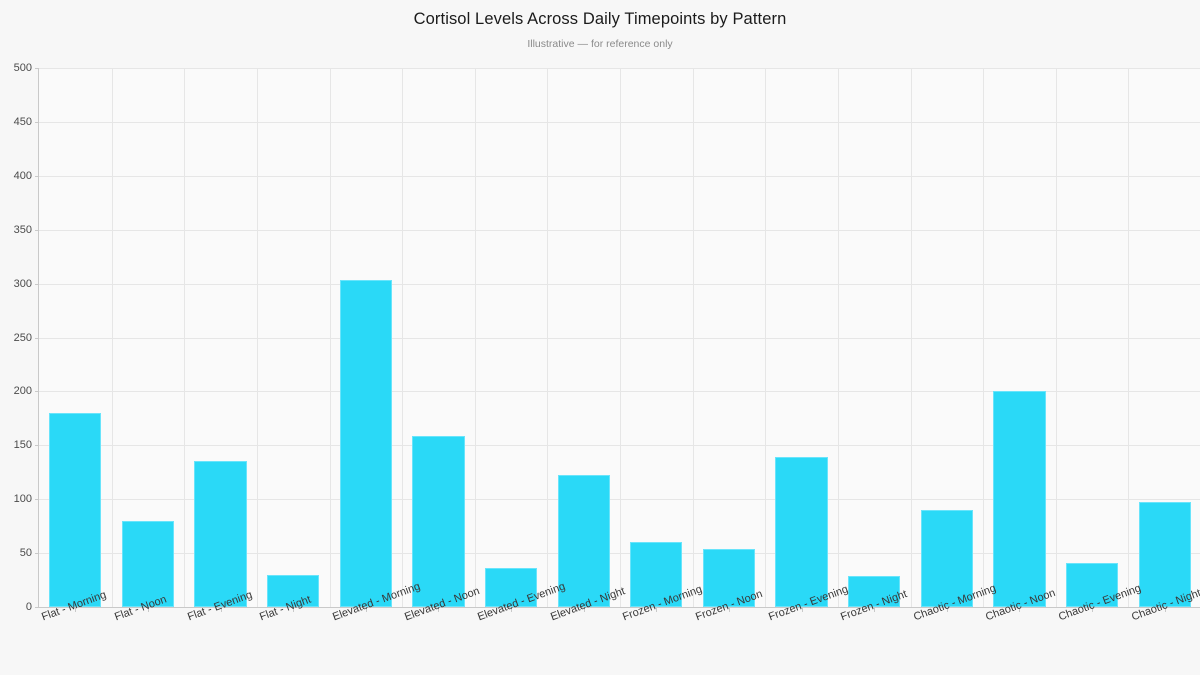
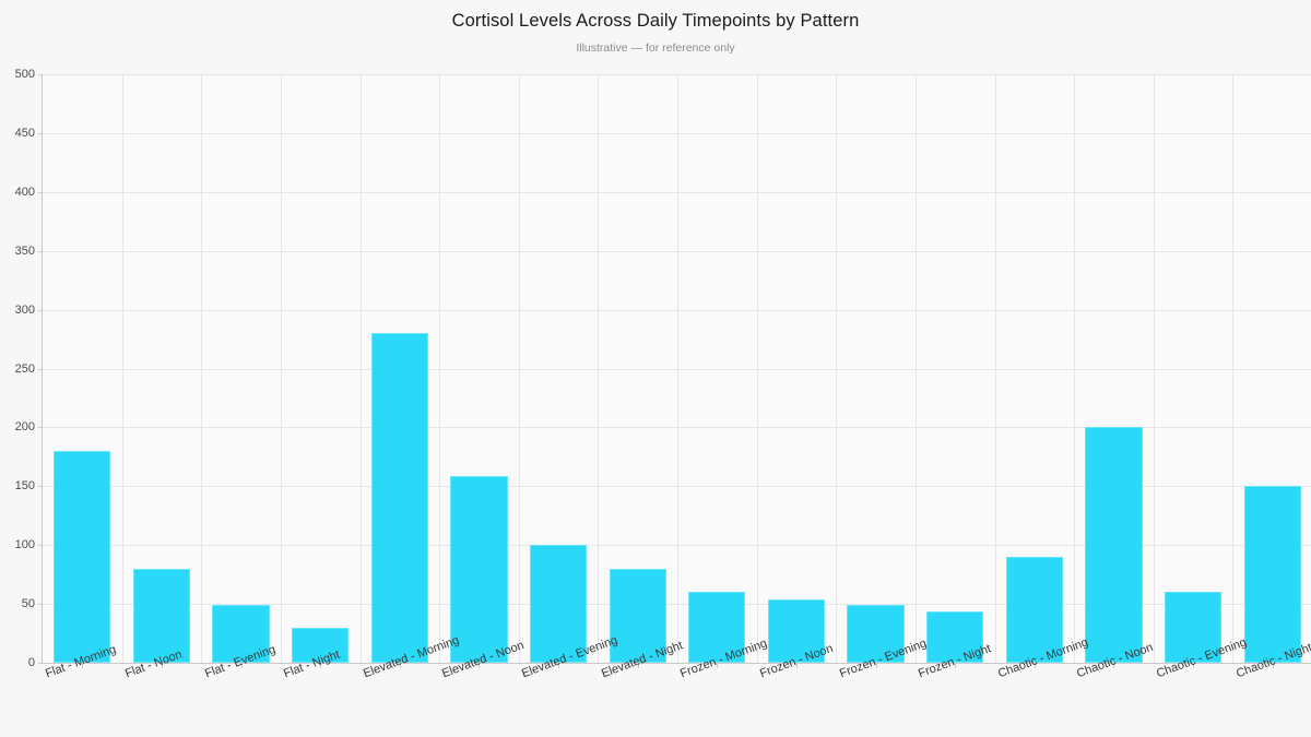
Flat - Evening: 135 -> 49
Elevated - Morning: 303 -> 280
Elevated - Evening: 36 -> 100
Elevated - Night: 122 -> 80
Frozen - Evening: 139 -> 49
Frozen - Night: 29 -> 44
Chaotic - Evening: 41 -> 60
Chaotic - Night: 97 -> 150
